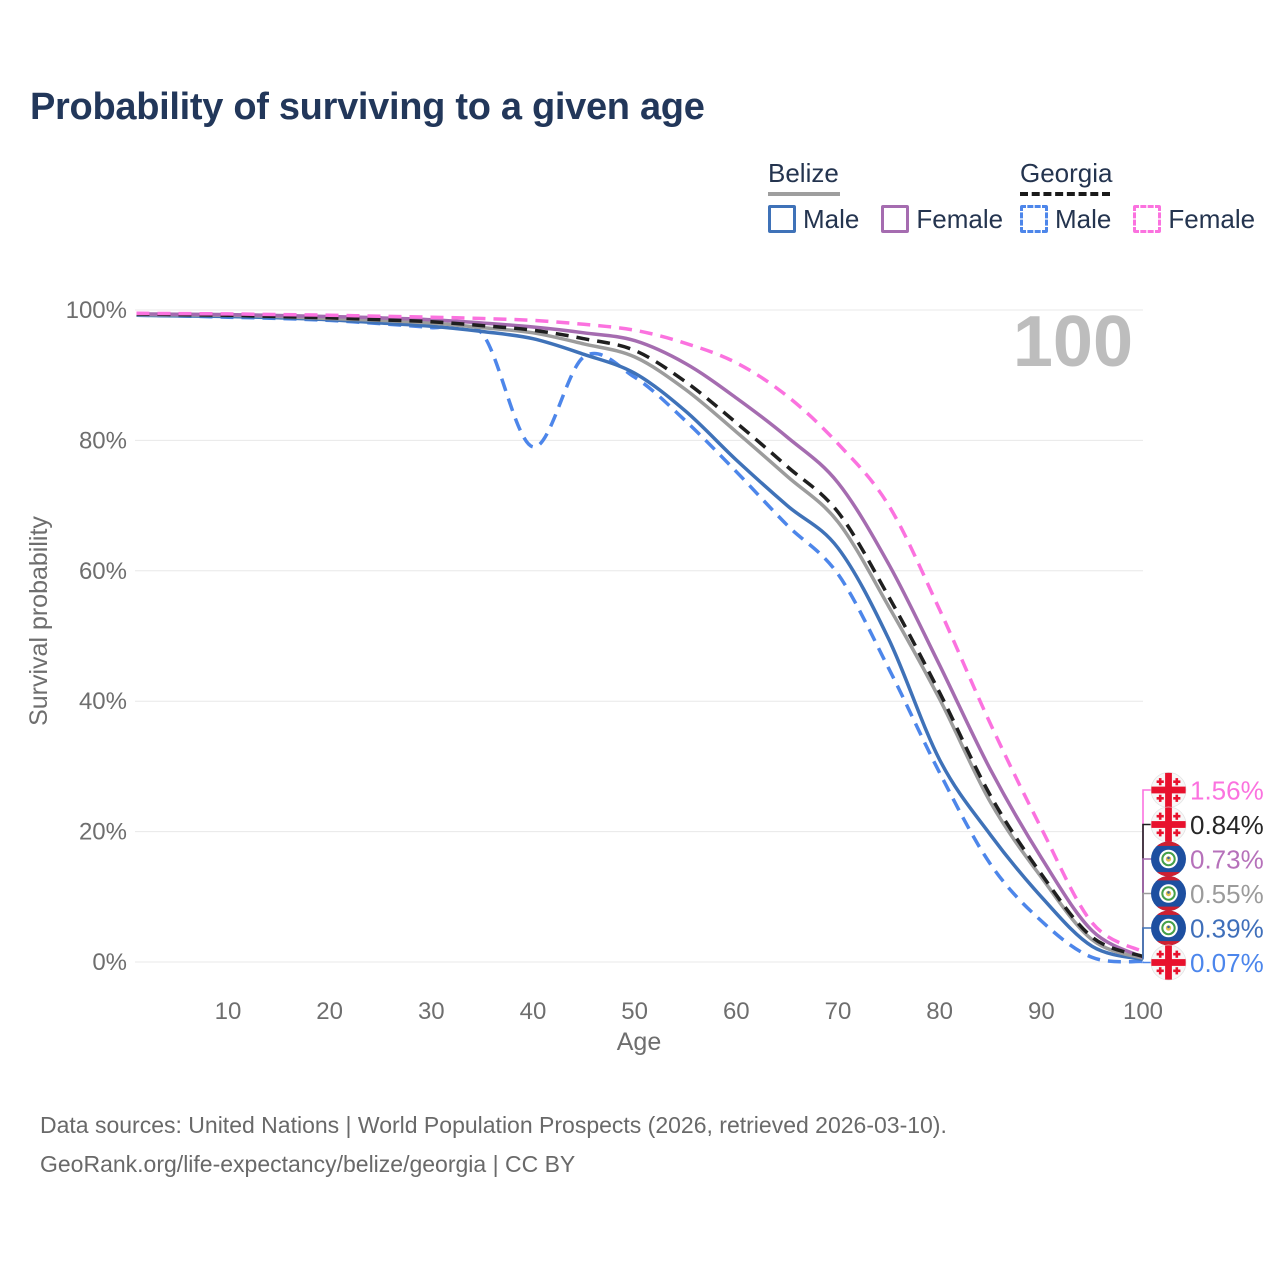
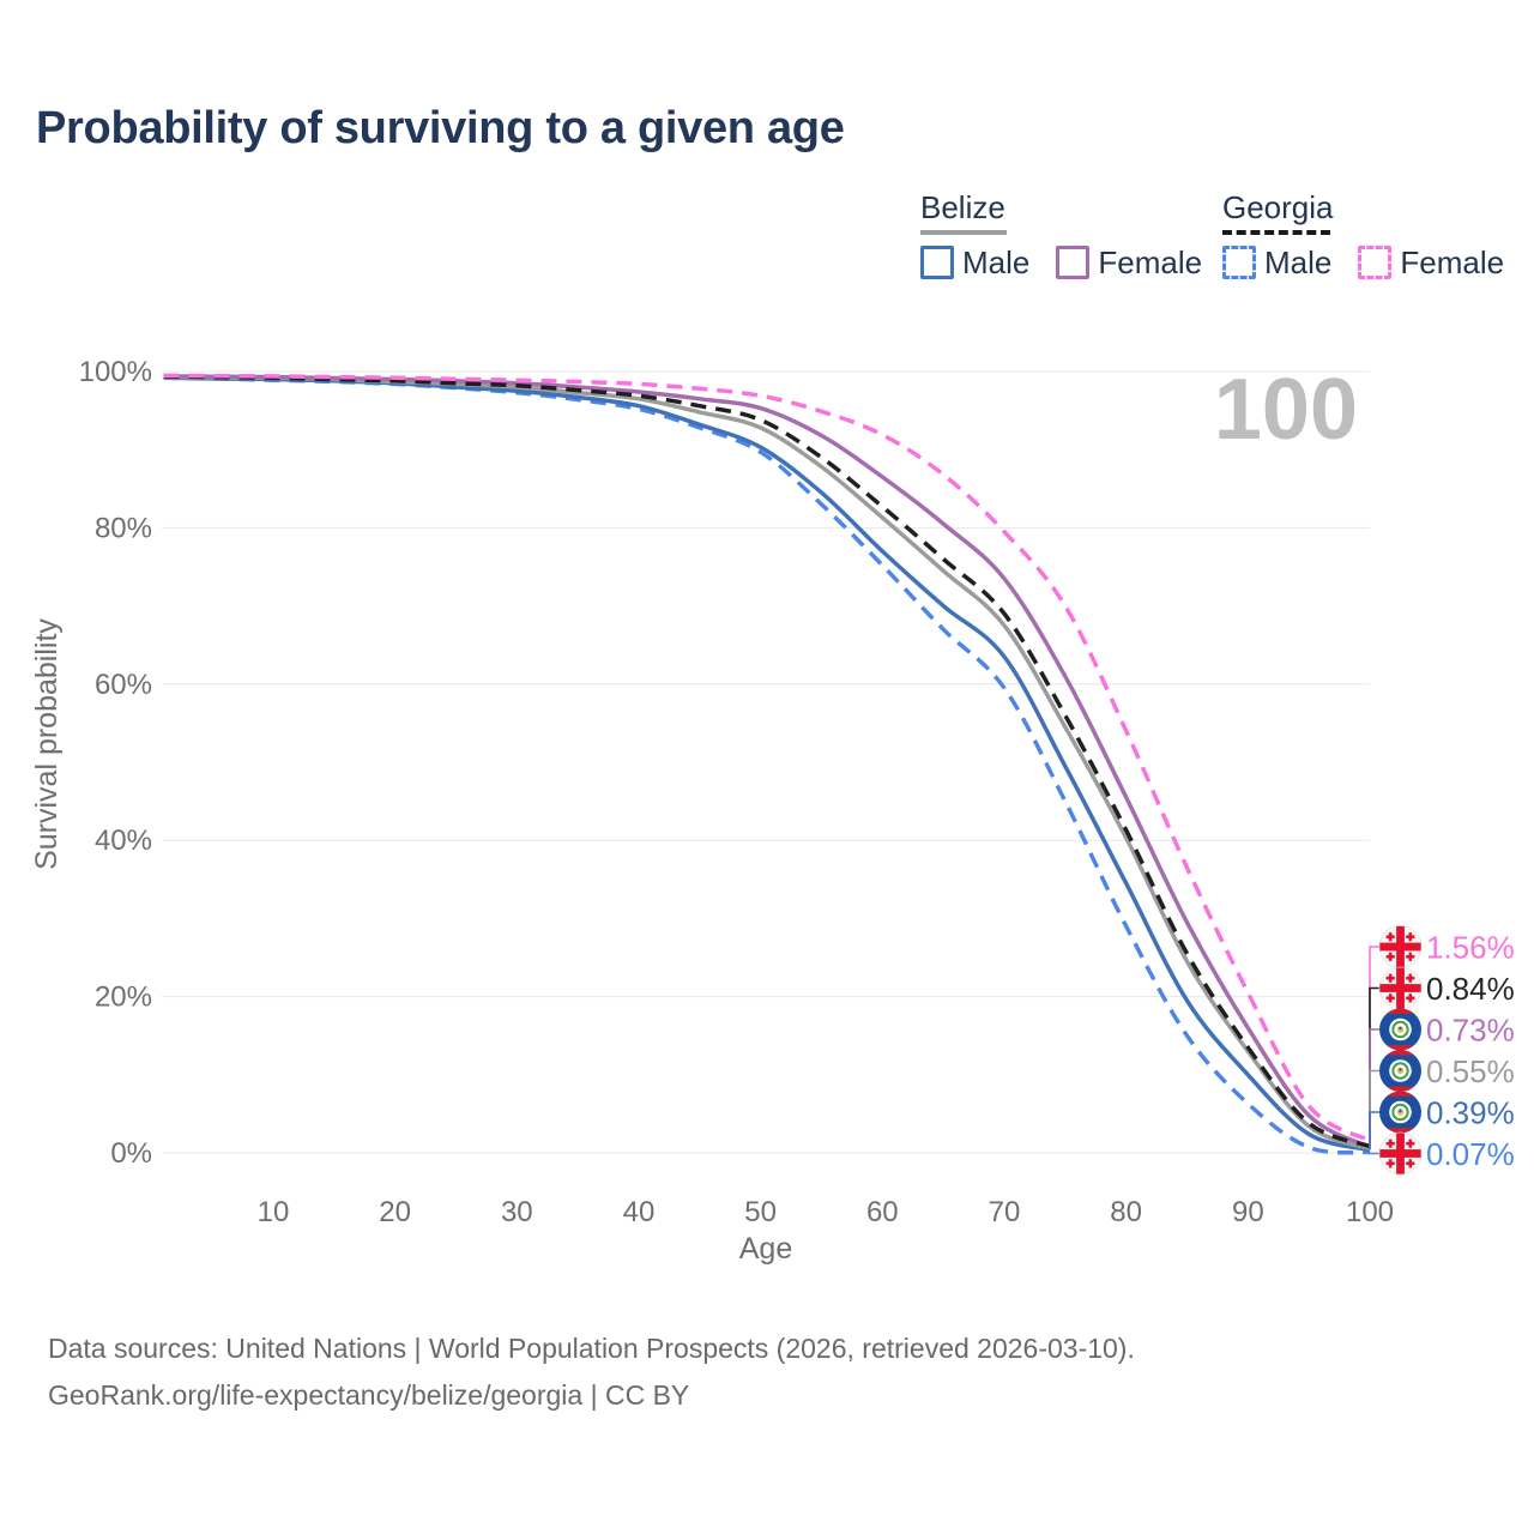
Georgia Male/40: 79% -> 95%
Belize Male/80: 31% -> 34%
